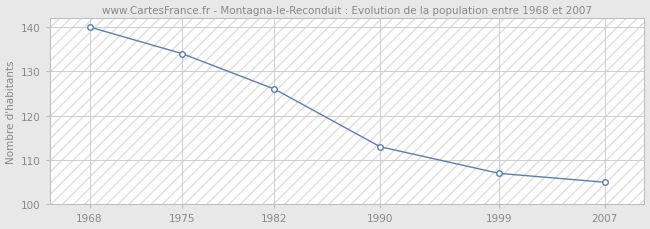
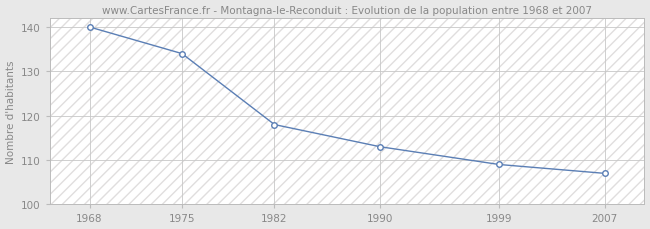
1982: 126 -> 118
1999: 107 -> 109
2007: 105 -> 107
